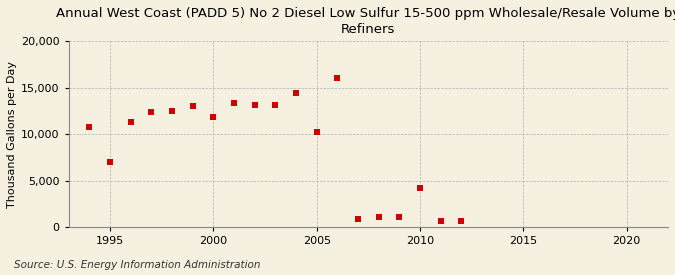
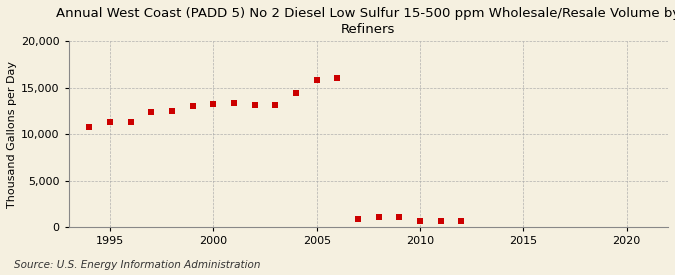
1995: 7,000 -> 11,300
2000: 11,800 -> 13,200
2005: 10,200 -> 15,800
2010: 4,200 -> 600
